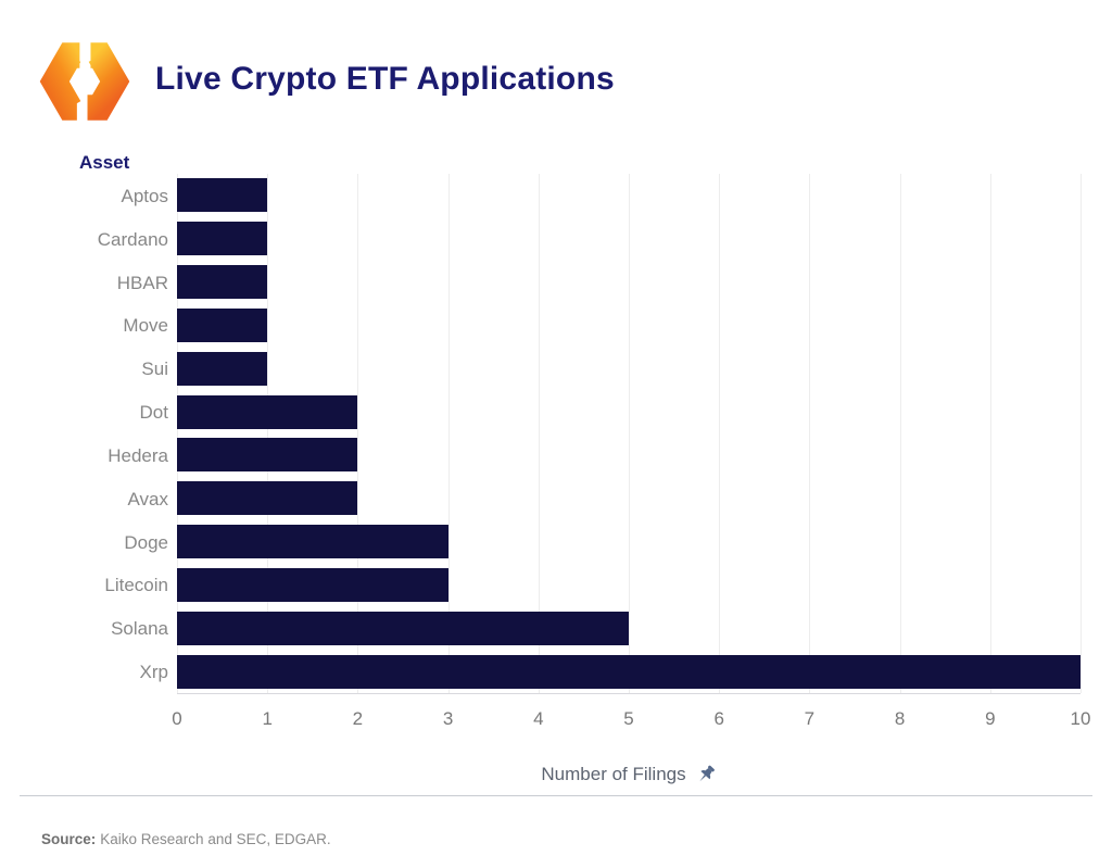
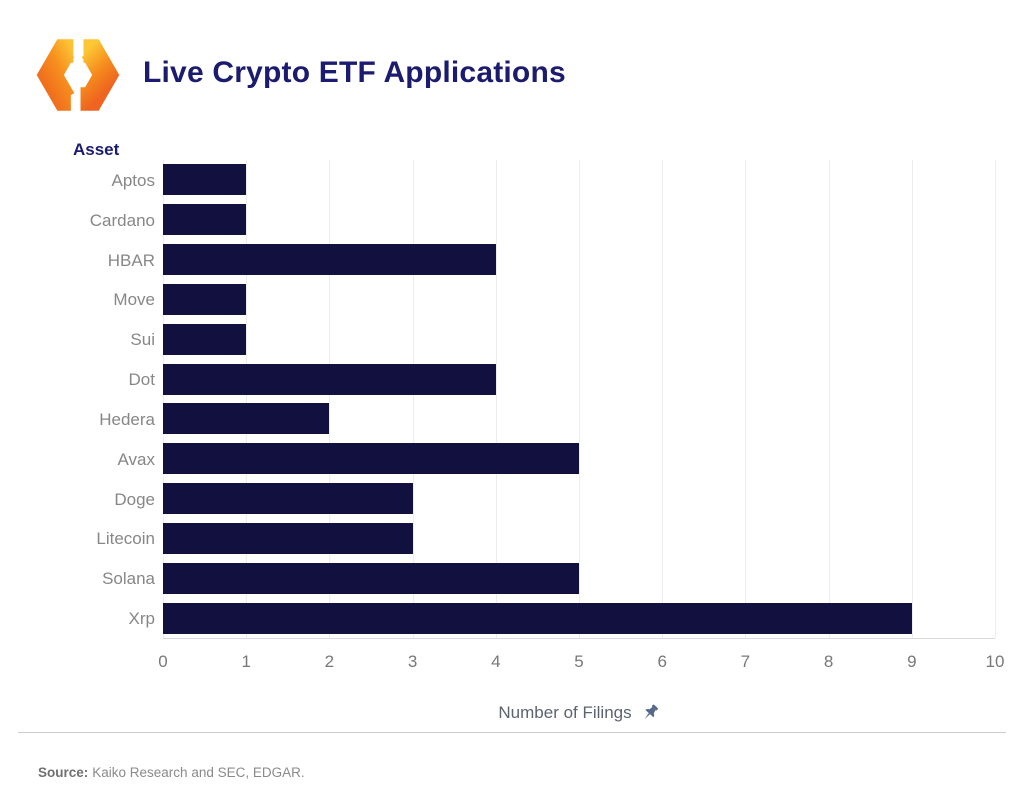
HBAR: 1 -> 4
Dot: 2 -> 4
Avax: 2 -> 5
Xrp: 10 -> 9
